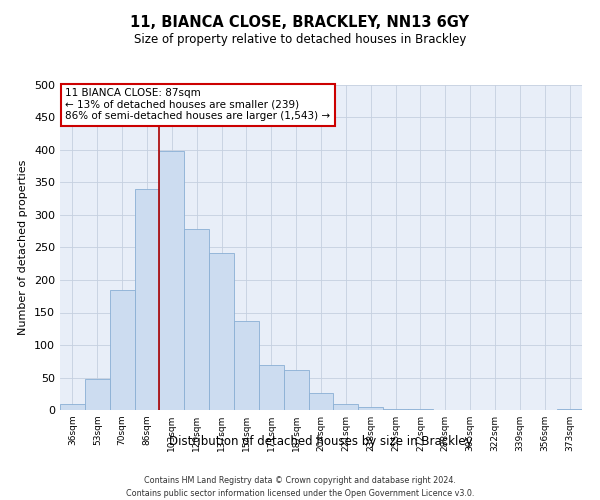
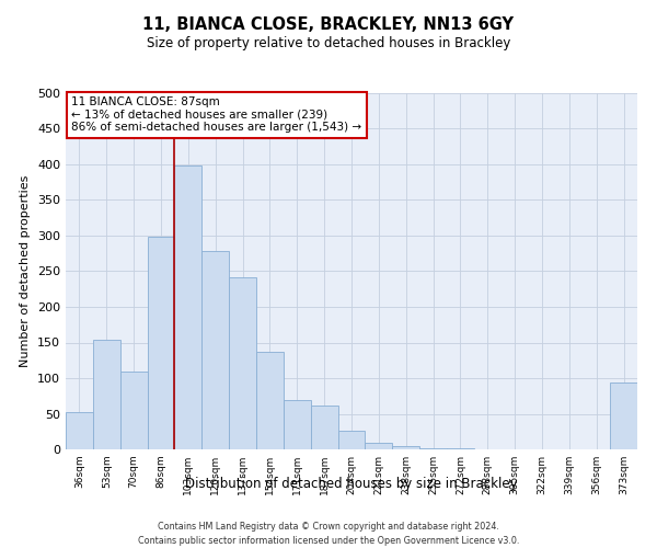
36sqm: 10 -> 52
53sqm: 47 -> 154
70sqm: 185 -> 110
86sqm: 340 -> 298
373sqm: 2 -> 94
